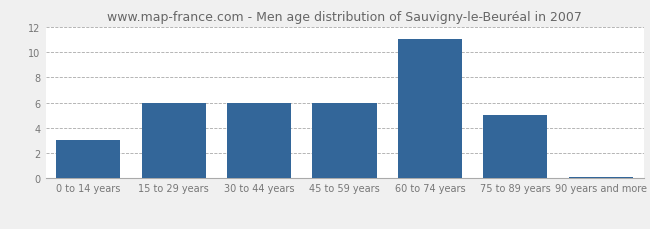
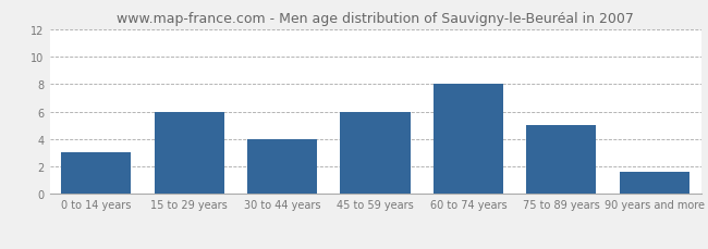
30 to 44 years: 6.0 -> 4.0
60 to 74 years: 11.0 -> 8.0
90 years and more: 0.1 -> 1.6
